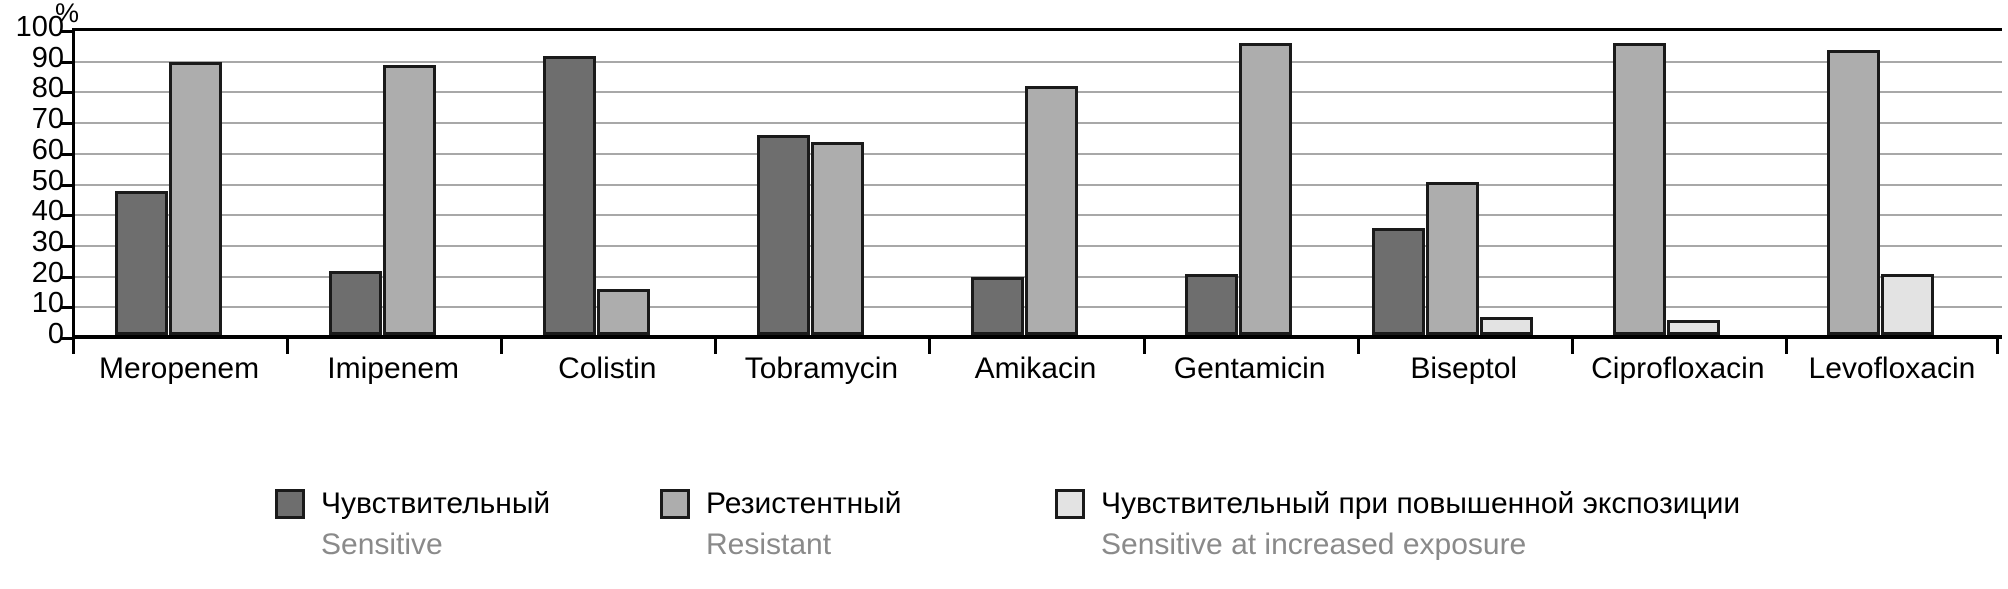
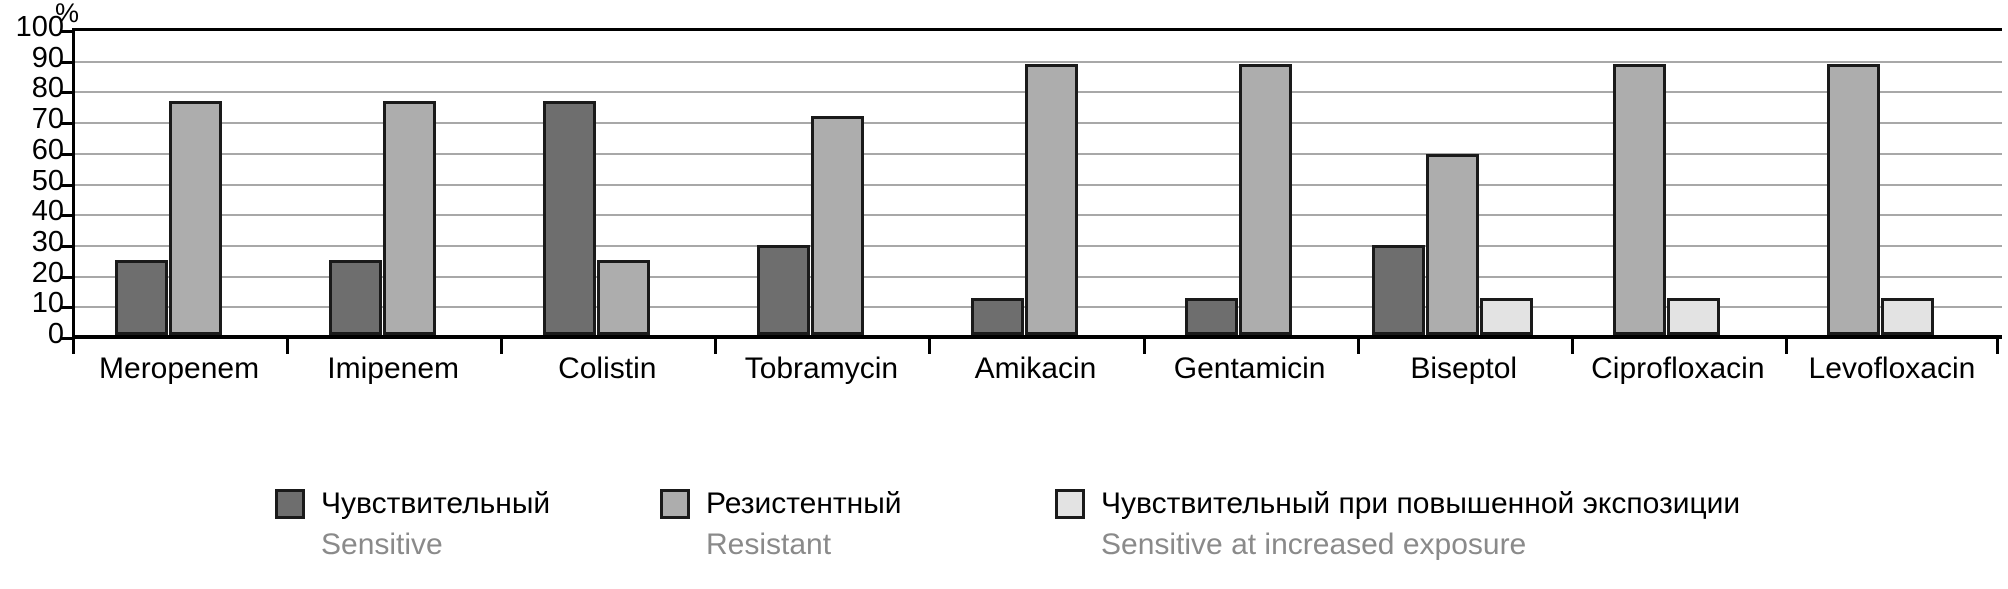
Чувствительный/Meropenem: 47 -> 24
Резистентный/Meropenem: 89 -> 76
Чувствительный/Imipenem: 21 -> 24
Резистентный/Imipenem: 88 -> 76
Чувствительный/Colistin: 91 -> 76
Резистентный/Colistin: 15 -> 24
Чувствительный/Tobramycin: 65 -> 29
Резистентный/Tobramycin: 63 -> 72
Чувствительный/Amikacin: 19 -> 12
Резистентный/Amikacin: 81 -> 88
Чувствительный/Gentamicin: 20 -> 12
Резистентный/Gentamicin: 95 -> 88
Чувствительный/Biseptol: 35 -> 29
Резистентный/Biseptol: 50 -> 59
Чувствительный при повышенной экспозиции/Biseptol: 6 -> 12
Резистентный/Ciprofloxacin: 95 -> 88
Чувствительный при повышенной экспозиции/Ciprofloxacin: 5 -> 12
Резистентный/Levofloxacin: 93 -> 88
Чувствительный при повышенной экспозиции/Levofloxacin: 20 -> 12
